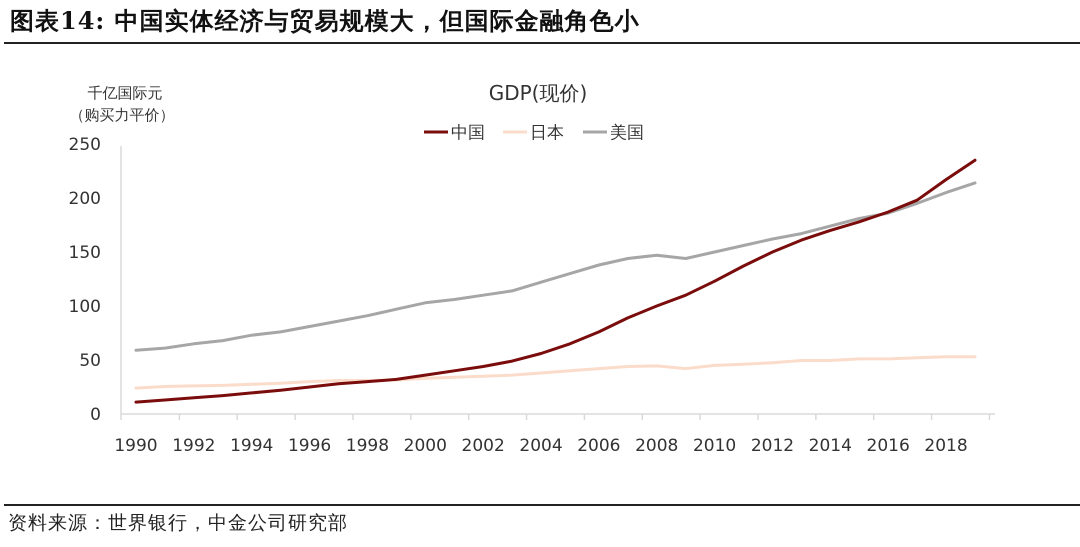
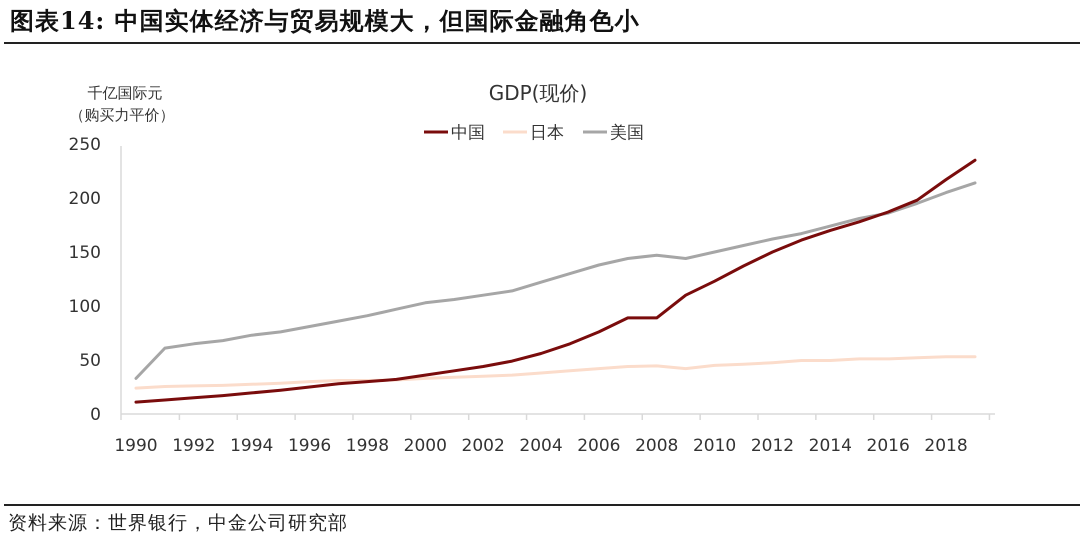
美国/1990: 59 -> 33
中国/2008: 100 -> 89
